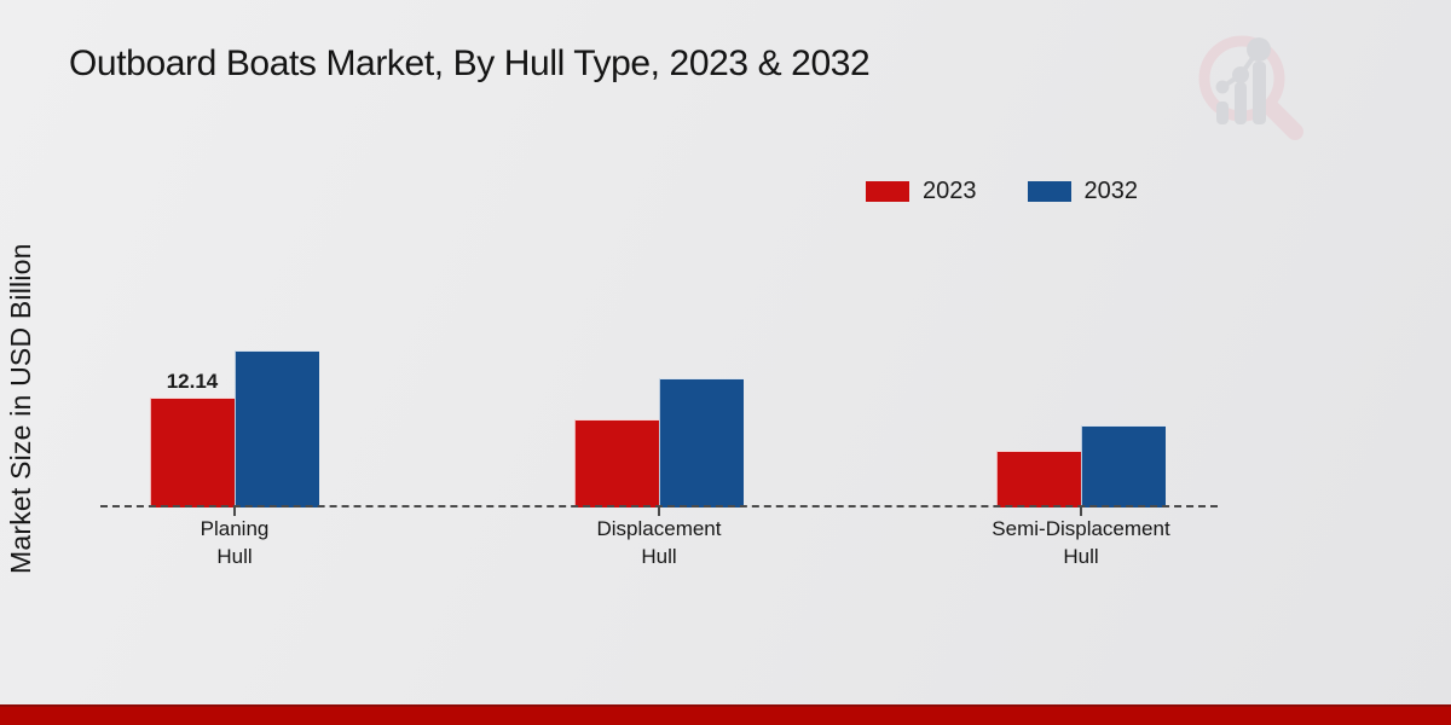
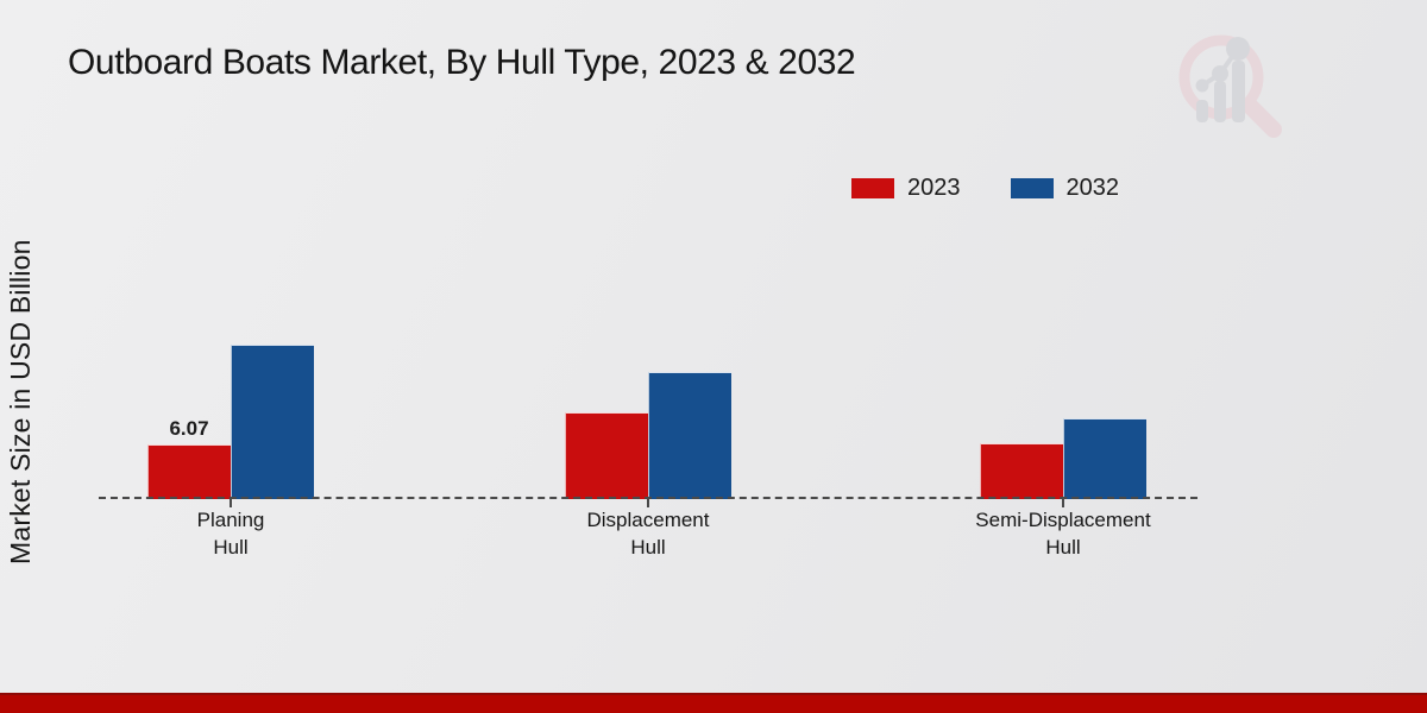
2023/Planing Hull: 12.14 -> 6.07
